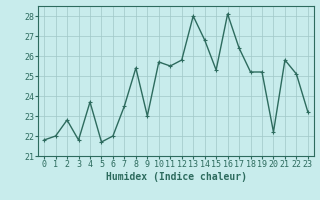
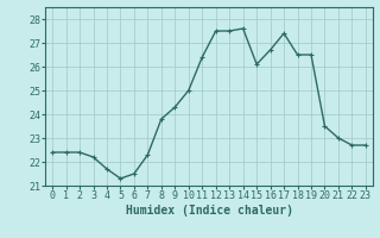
0: 21.8 -> 22.4
1: 22.0 -> 22.4
2: 22.8 -> 22.4
3: 21.8 -> 22.2
4: 23.7 -> 21.7
5: 21.7 -> 21.3
6: 22.0 -> 21.5
7: 23.5 -> 22.3
8: 25.4 -> 23.8
9: 23.0 -> 24.3
10: 25.7 -> 25.0
11: 25.5 -> 26.4
12: 25.8 -> 27.5
13: 28.0 -> 27.5
14: 26.8 -> 27.6
15: 25.3 -> 26.1
16: 28.1 -> 26.7
17: 26.4 -> 27.4
18: 25.2 -> 26.5
19: 25.2 -> 26.5
20: 22.2 -> 23.5
21: 25.8 -> 23.0
22: 25.1 -> 22.7
23: 23.2 -> 22.7
